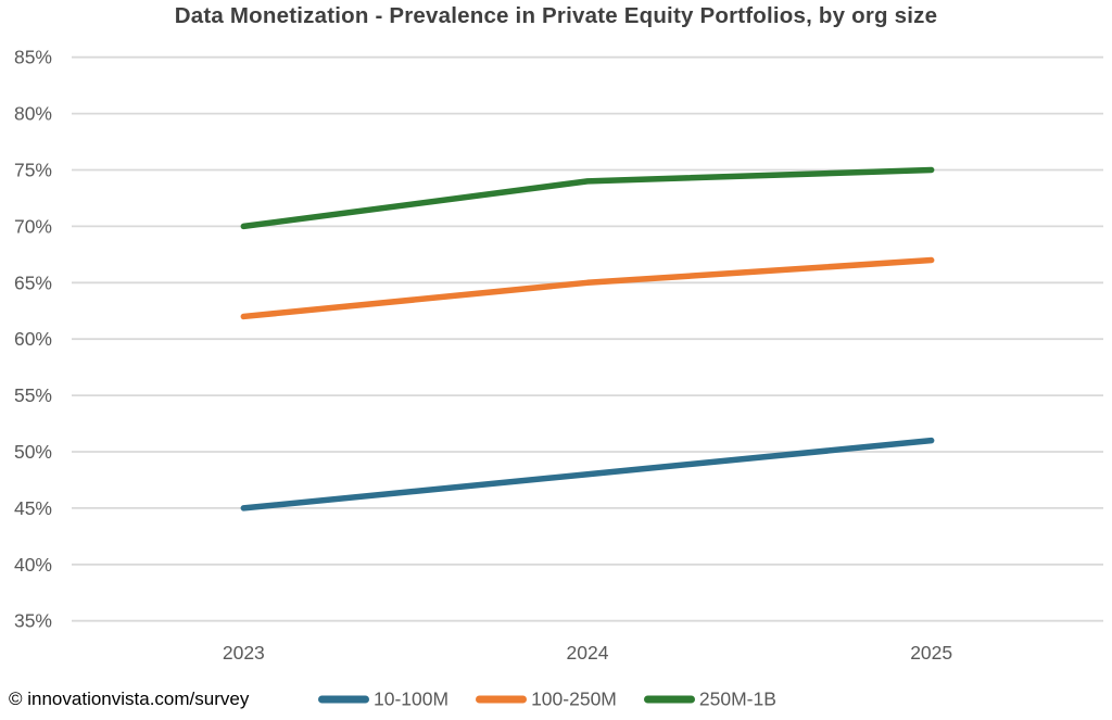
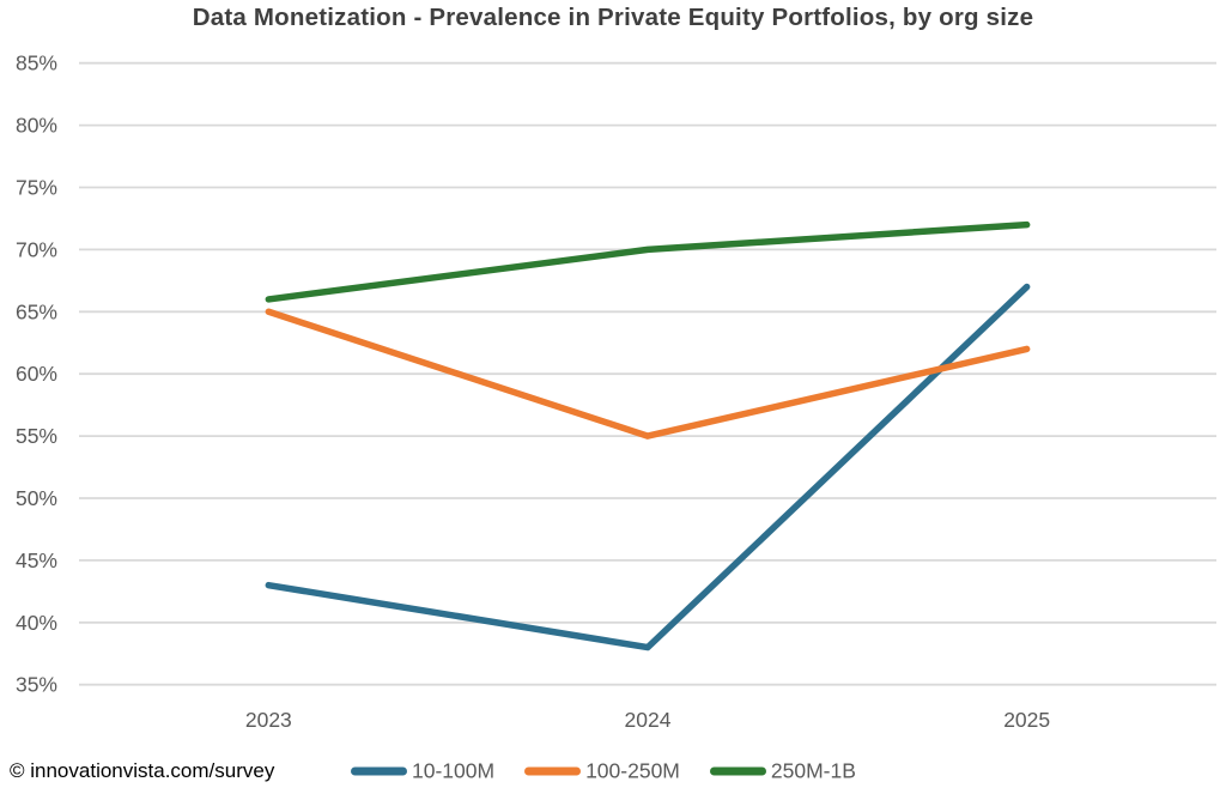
10-100M/2023: 45% -> 43%
100-250M/2023: 62% -> 65%
250M-1B/2023: 70% -> 66%
10-100M/2024: 48% -> 38%
100-250M/2024: 65% -> 55%
250M-1B/2024: 74% -> 70%
10-100M/2025: 51% -> 67%
100-250M/2025: 67% -> 62%
250M-1B/2025: 75% -> 72%
